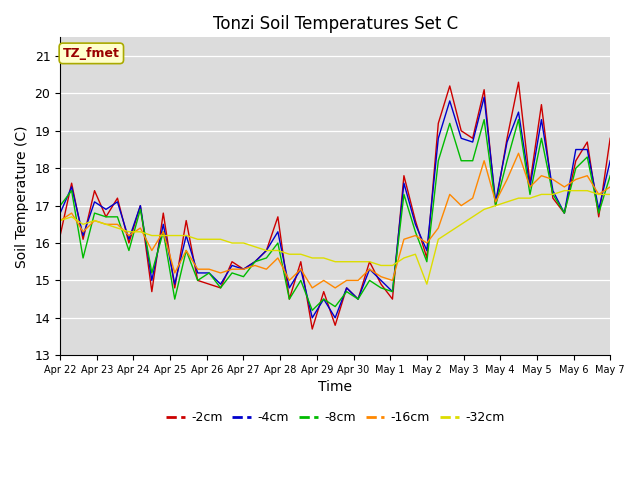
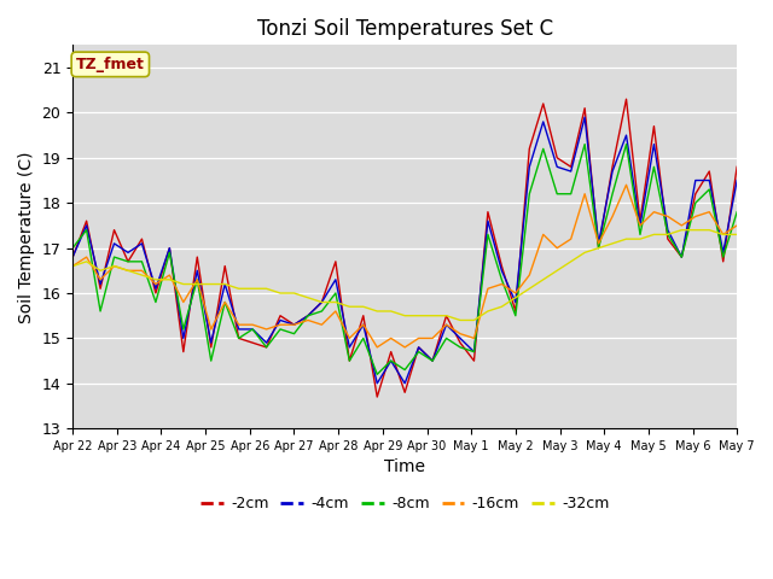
-2cm/Apr 22: 16.2 -> 16.8
-32cm/May 2: 14.9 -> 15.9
-4cm/May 7: 18.2 -> 18.5
